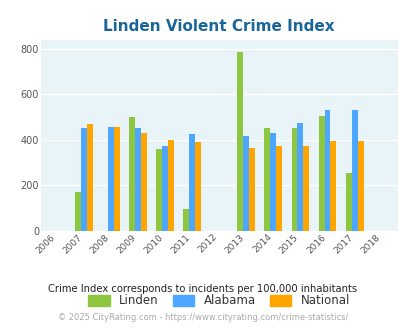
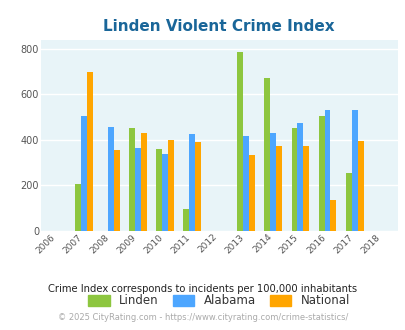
Linden/2007: 170 -> 205
Alabama/2007: 450 -> 505
National/2007: 470 -> 700
National/2008: 455 -> 355
Linden/2009: 500 -> 450
Alabama/2009: 450 -> 365
Alabama/2010: 375 -> 340
National/2013: 365 -> 335
Linden/2014: 450 -> 670
National/2016: 395 -> 135
